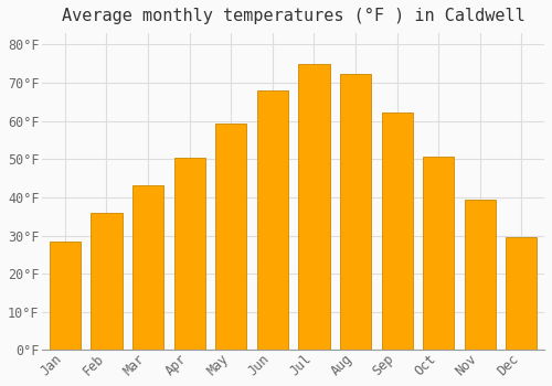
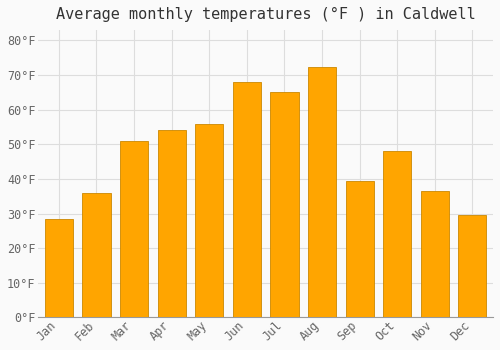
Mar: 43.2°F -> 51.0°F
Apr: 50.4°F -> 54.0°F
May: 59.3°F -> 56.0°F
Jul: 74.8°F -> 65.0°F
Sep: 62.1°F -> 39.5°F
Oct: 50.7°F -> 48.0°F
Nov: 39.5°F -> 36.5°F
